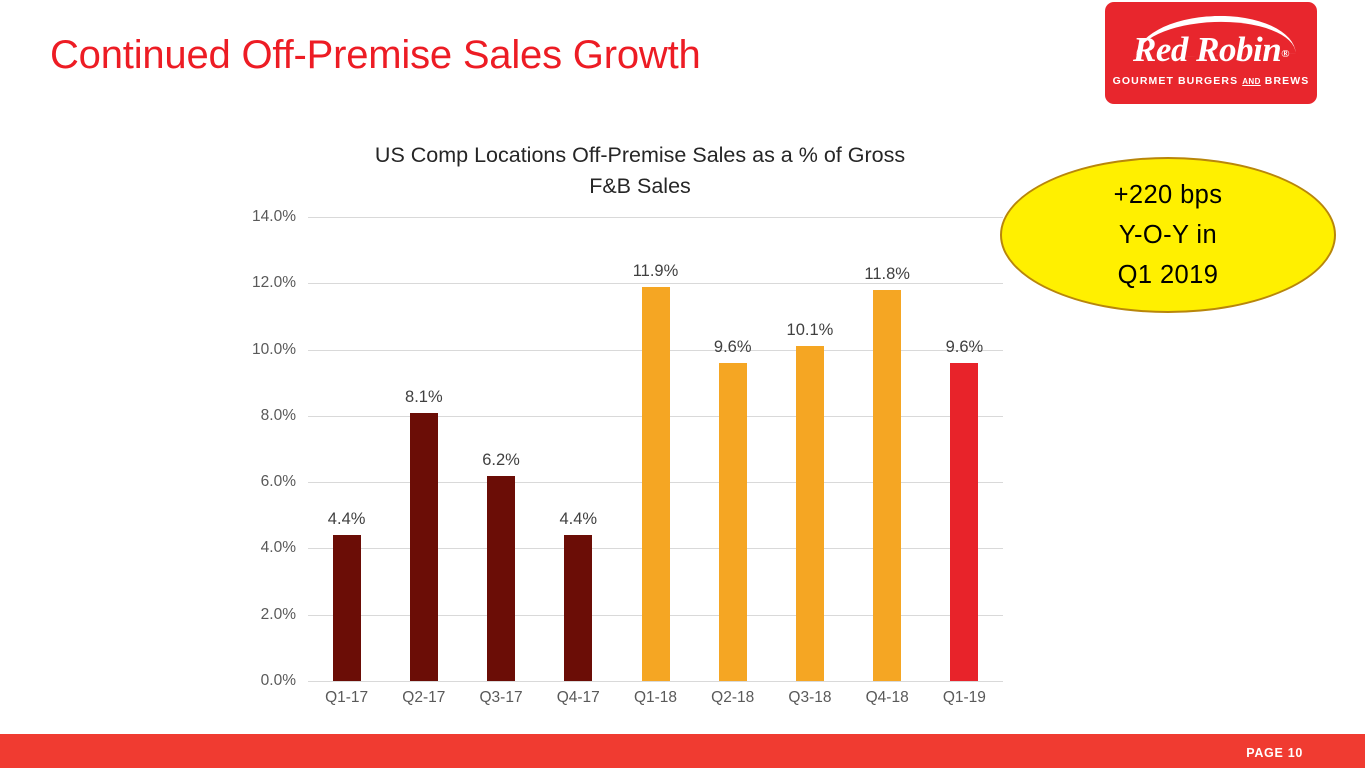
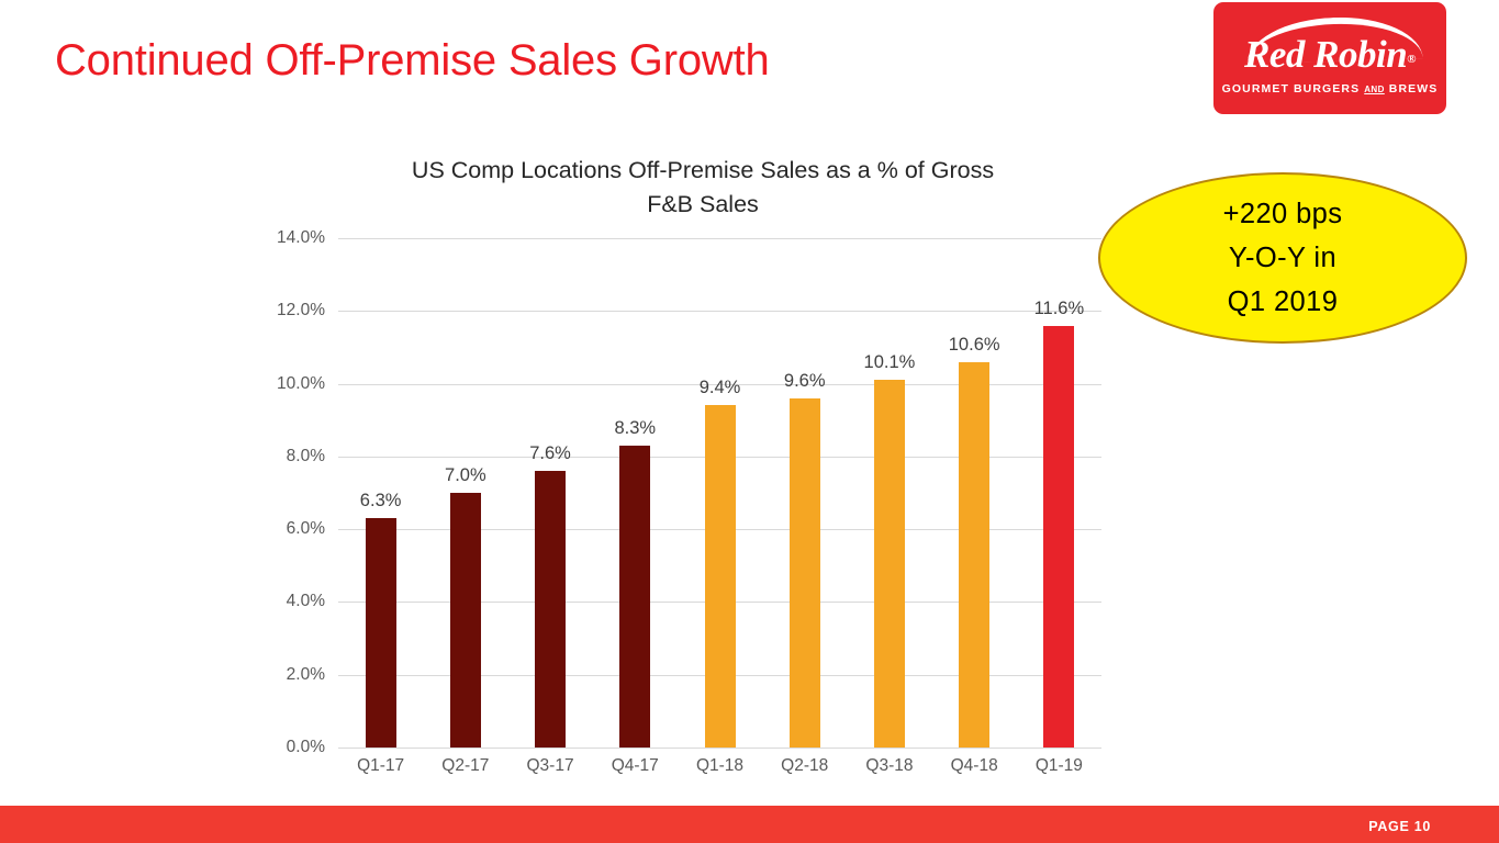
Q1-17: 4.4% -> 6.3%
Q2-17: 8.1% -> 7.0%
Q3-17: 6.2% -> 7.6%
Q4-17: 4.4% -> 8.3%
Q1-18: 11.9% -> 9.4%
Q4-18: 11.8% -> 10.6%
Q1-19: 9.6% -> 11.6%
